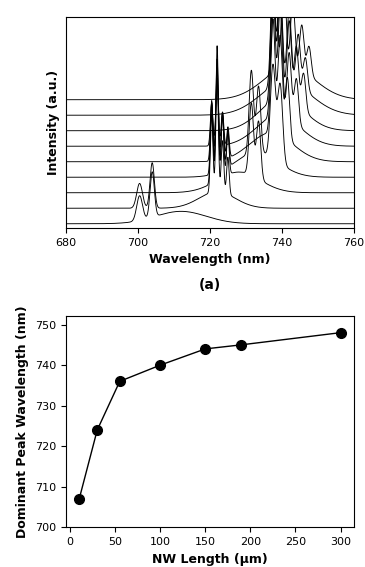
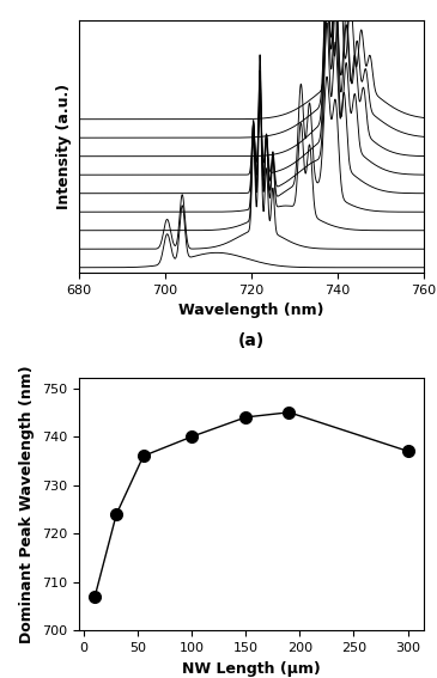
300: 748 -> 737
